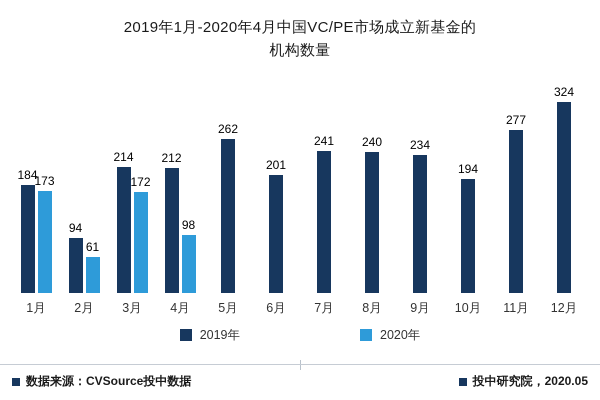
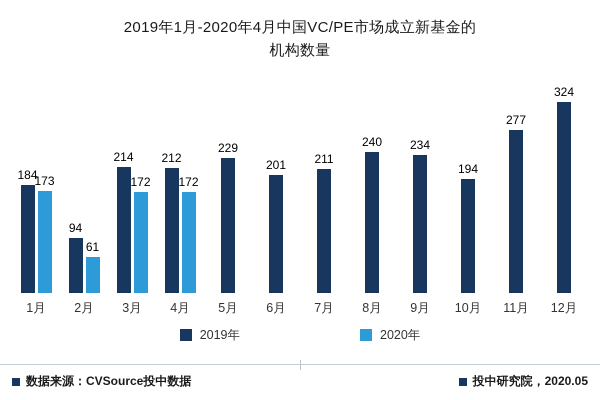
2020年/4月: 98 -> 172
2019年/5月: 262 -> 229
2019年/7月: 241 -> 211
